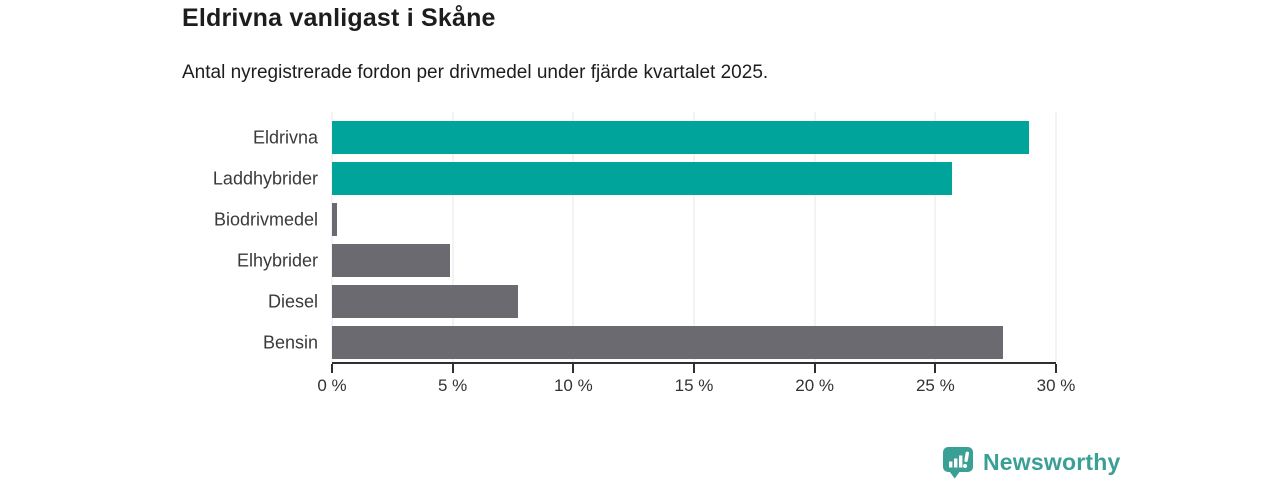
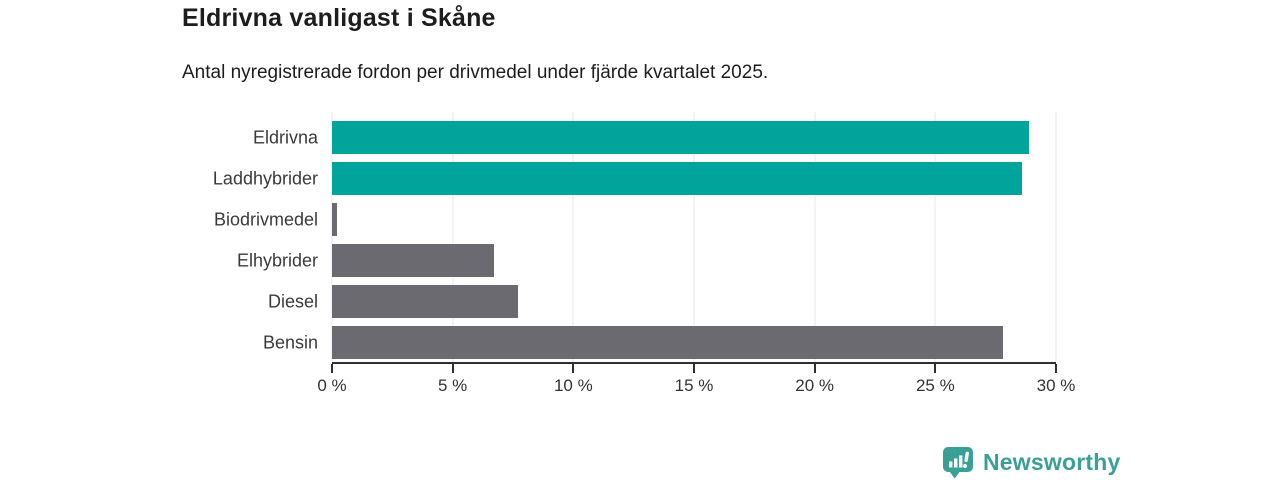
Laddhybrider: 25.7% -> 28.6%
Elhybrider: 4.9% -> 6.7%
